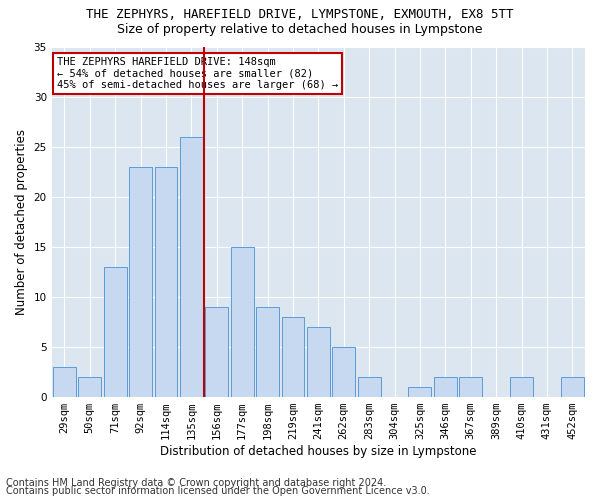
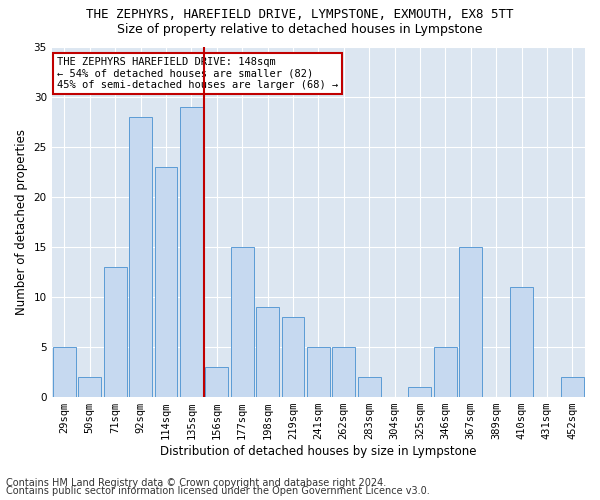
29sqm: 3 -> 5
92sqm: 23 -> 28
135sqm: 26 -> 29
156sqm: 9 -> 3
241sqm: 7 -> 5
346sqm: 2 -> 5
367sqm: 2 -> 15
410sqm: 2 -> 11
